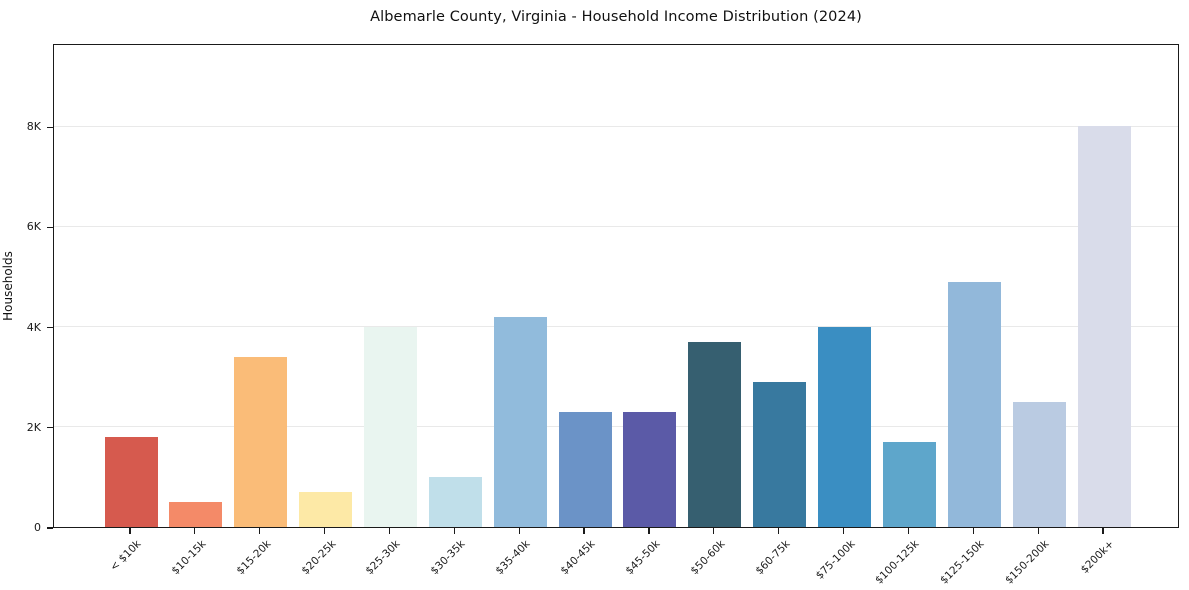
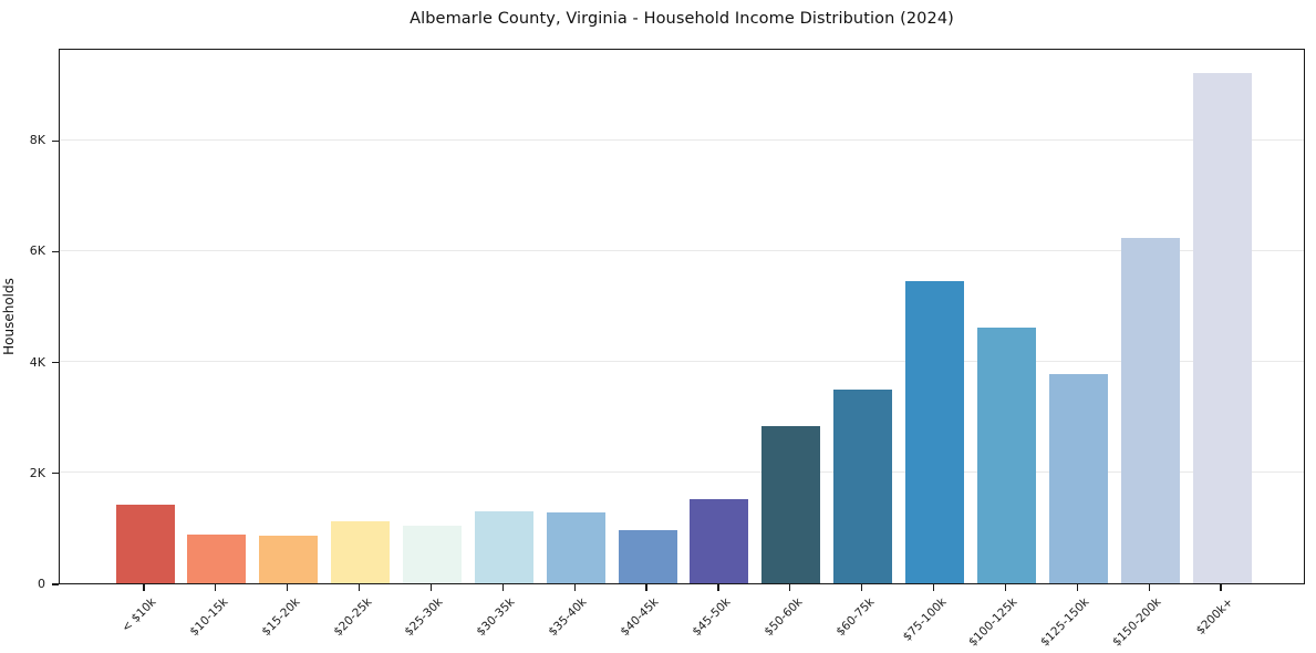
< $10k: 1.8K -> 1.4K
$10-15k: 0.5K -> 0.9K
$15-20k: 3.4K -> 0.8K
$20-25k: 0.7K -> 1.1K
$25-30k: 4.0K -> 1.0K
$30-35k: 1.0K -> 1.3K
$35-40k: 4.2K -> 1.3K
$40-45k: 2.3K -> 1.0K
$45-50k: 2.3K -> 1.5K
$50-60k: 3.7K -> 2.8K
$60-75k: 2.9K -> 3.5K
$75-100k: 4.0K -> 5.4K
$100-125k: 1.7K -> 4.6K
$125-150k: 4.9K -> 3.8K
$150-200k: 2.5K -> 6.2K
$200k+: 8.0K -> 9.2K
